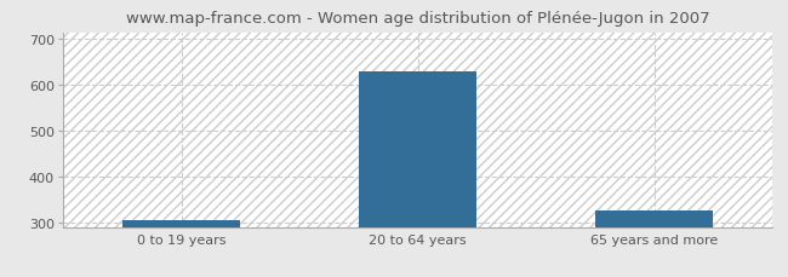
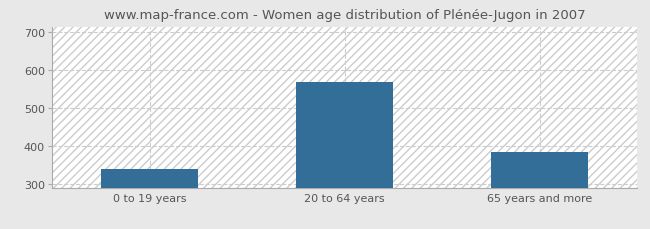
0 to 19 years: 305 -> 340
20 to 64 years: 630 -> 570
65 years and more: 325 -> 385
